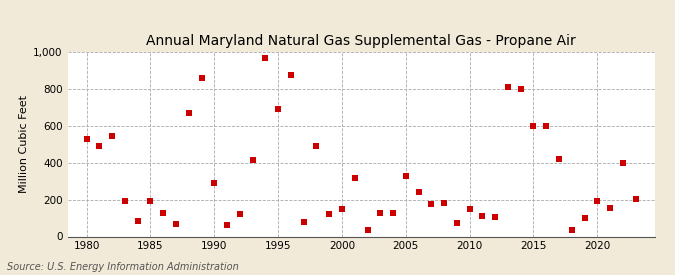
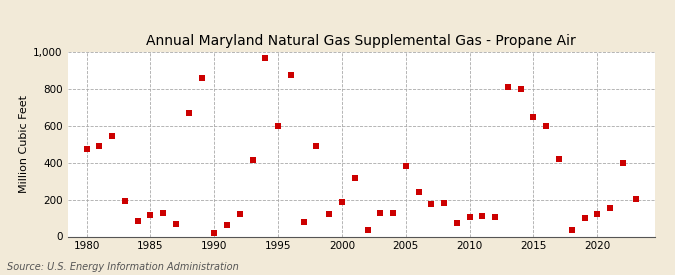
1980: 530 -> 480
1985: 190 -> 120
1990: 290 -> 20
1995: 690 -> 600
2000: 150 -> 180
2005: 330 -> 380
2010: 150 -> 100
2015: 600 -> 650
2020: 190 -> 120
